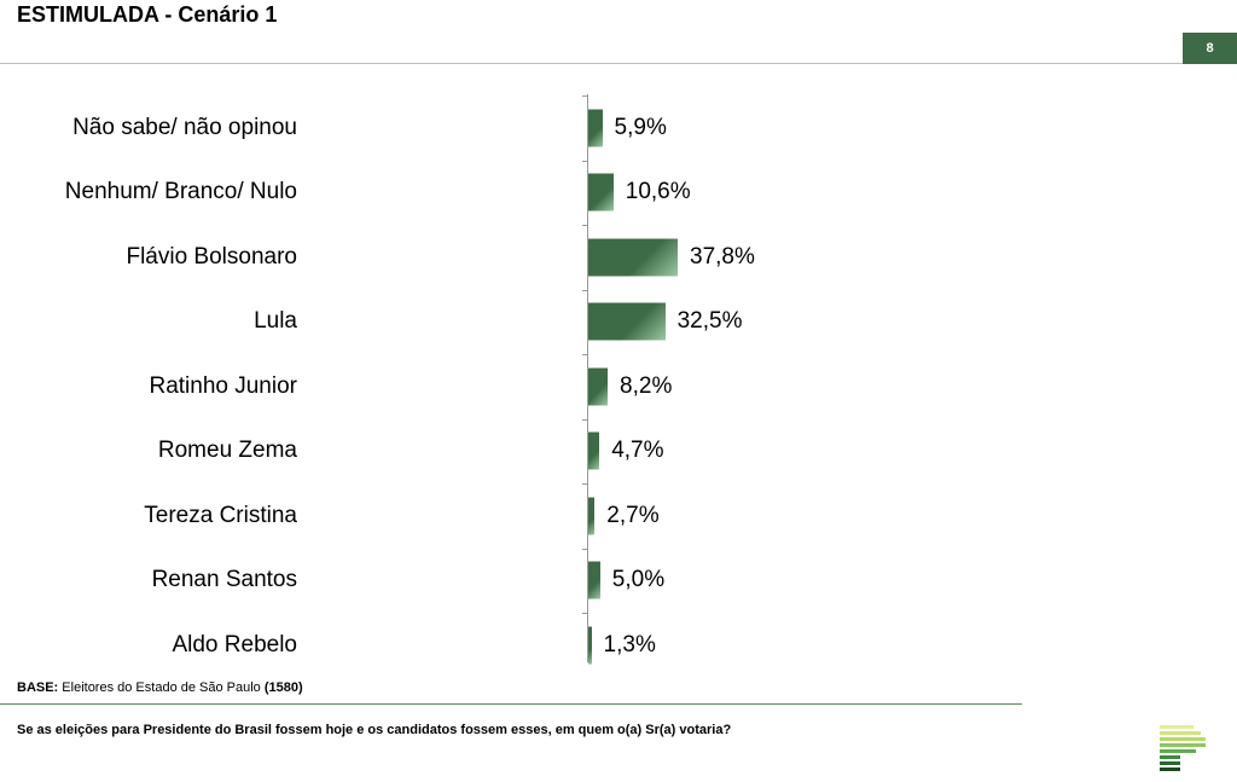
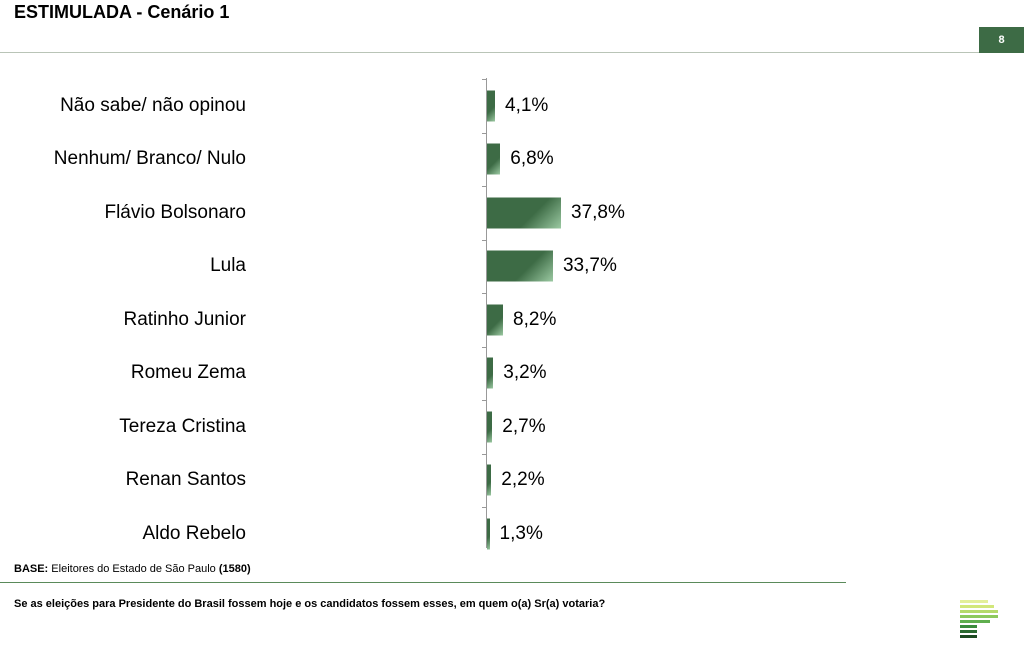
Não sabe/ não opinou: 5,9% -> 4,1%
Nenhum/ Branco/ Nulo: 10,6% -> 6,8%
Lula: 32,5% -> 33,7%
Romeu Zema: 4,7% -> 3,2%
Renan Santos: 5,0% -> 2,2%
